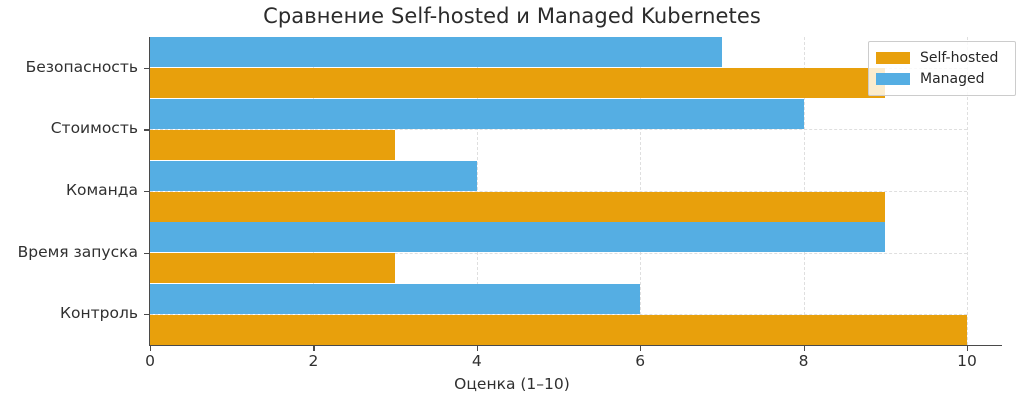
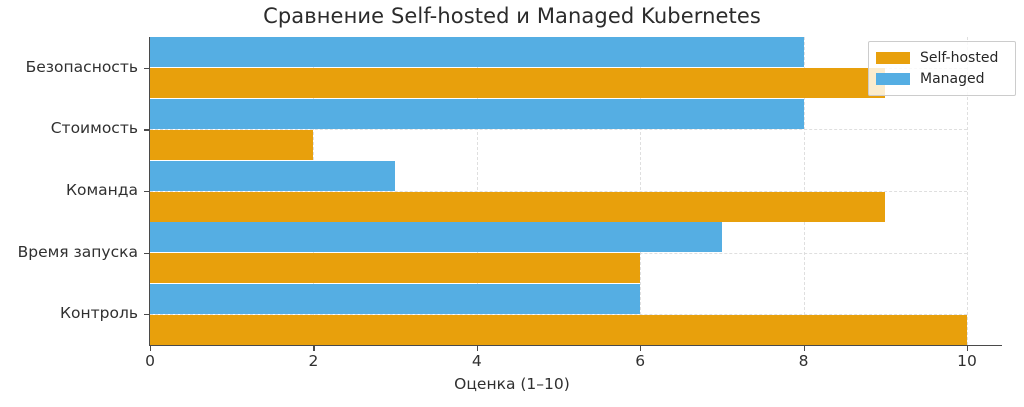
Managed/Безопасность: 7 -> 8
Self-hosted/Стоимость: 3 -> 2
Managed/Команда: 4 -> 3
Self-hosted/Время запуска: 3 -> 6
Managed/Время запуска: 9 -> 7
